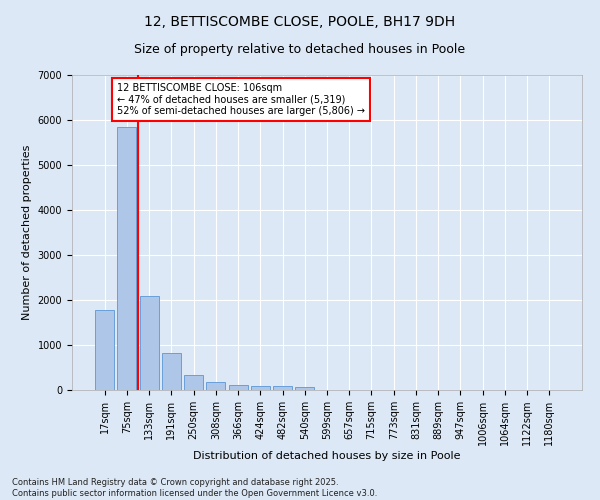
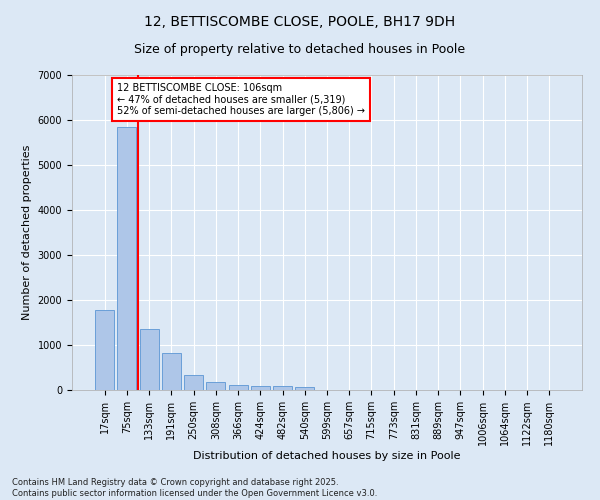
133sqm: 2080 -> 1350
